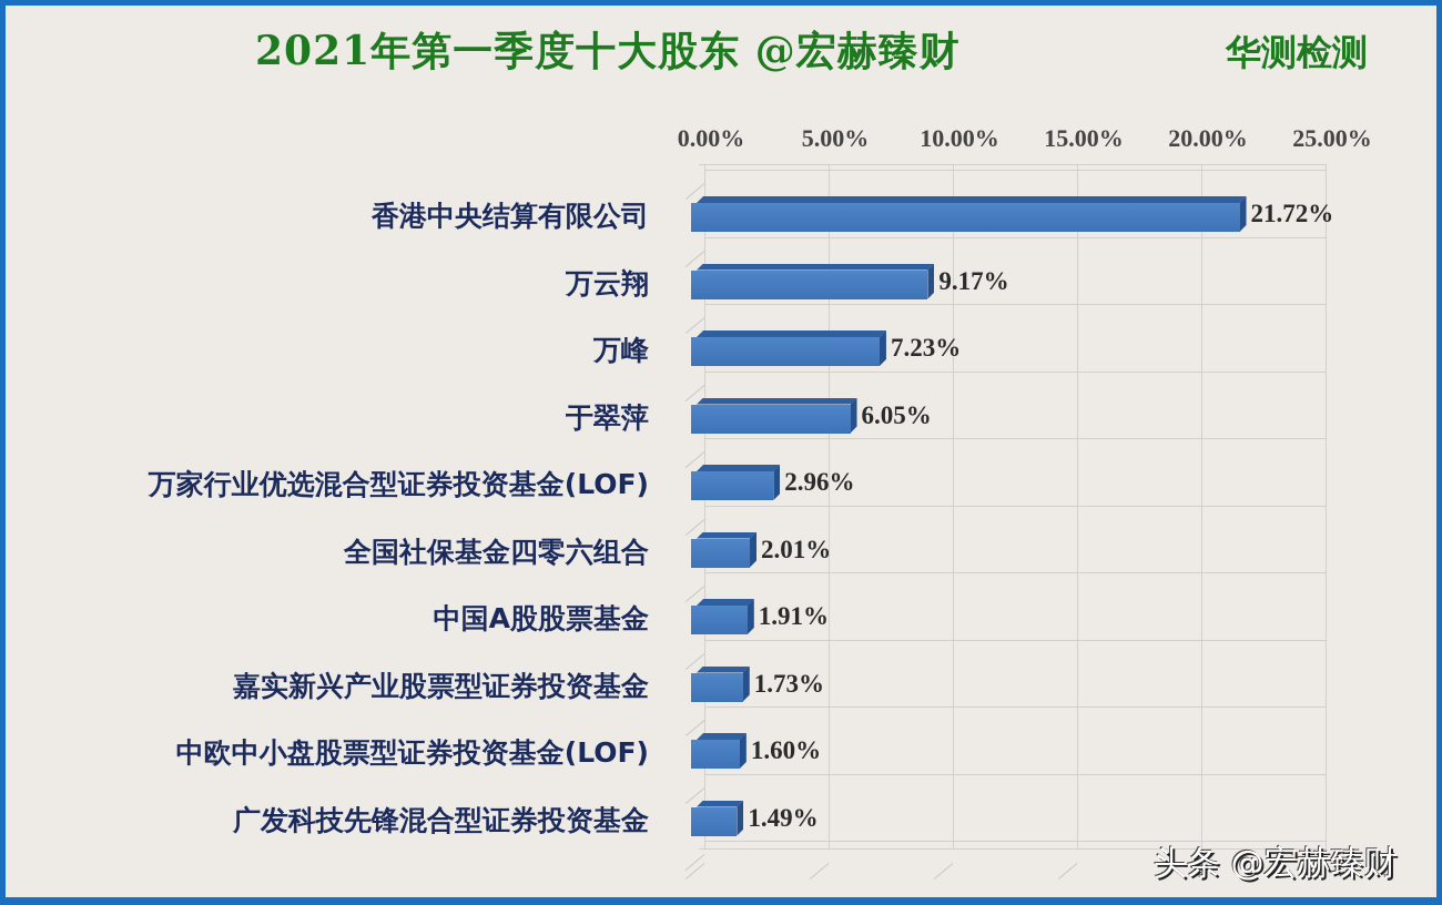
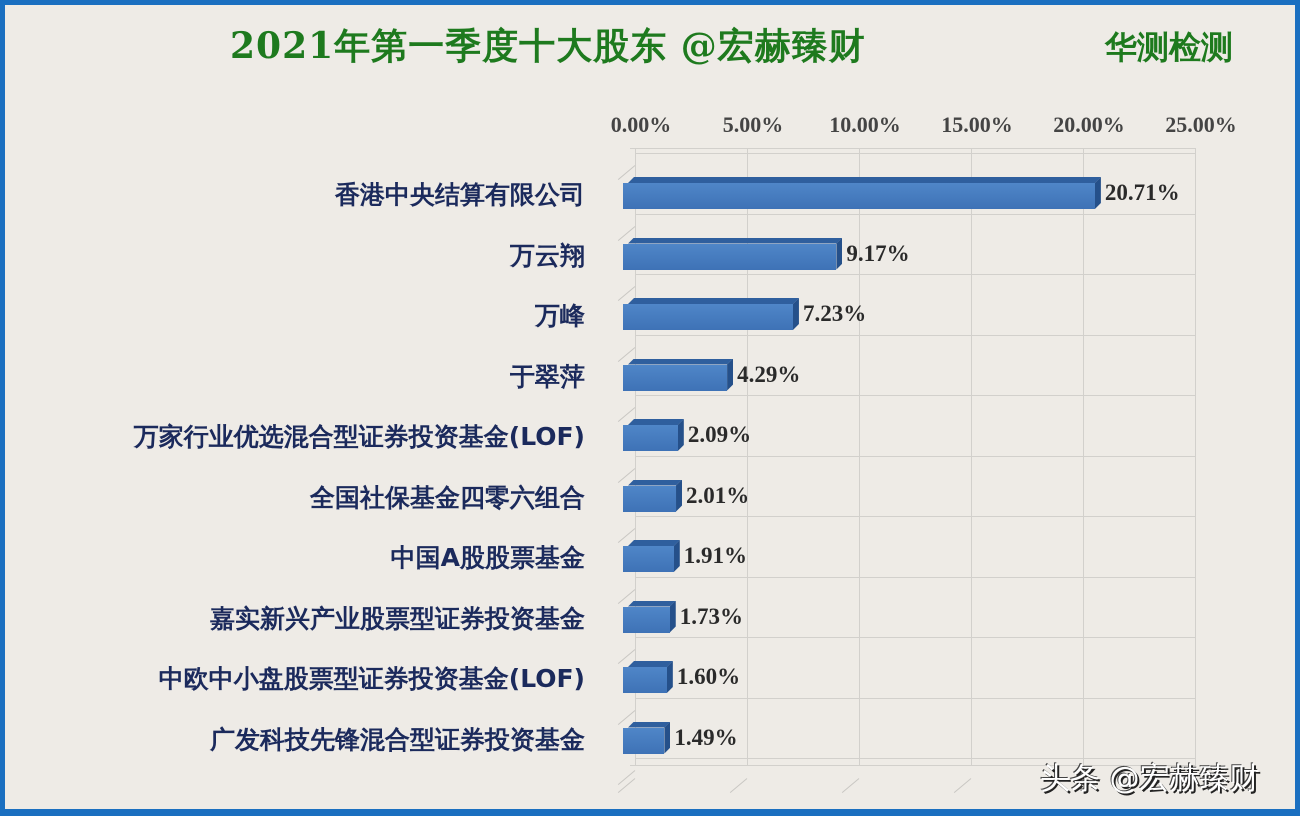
香港中央结算有限公司: 21.72% -> 20.71%
于翠萍: 6.05% -> 4.29%
万家行业优选混合型证券投资基金(LOF): 2.96% -> 2.09%
